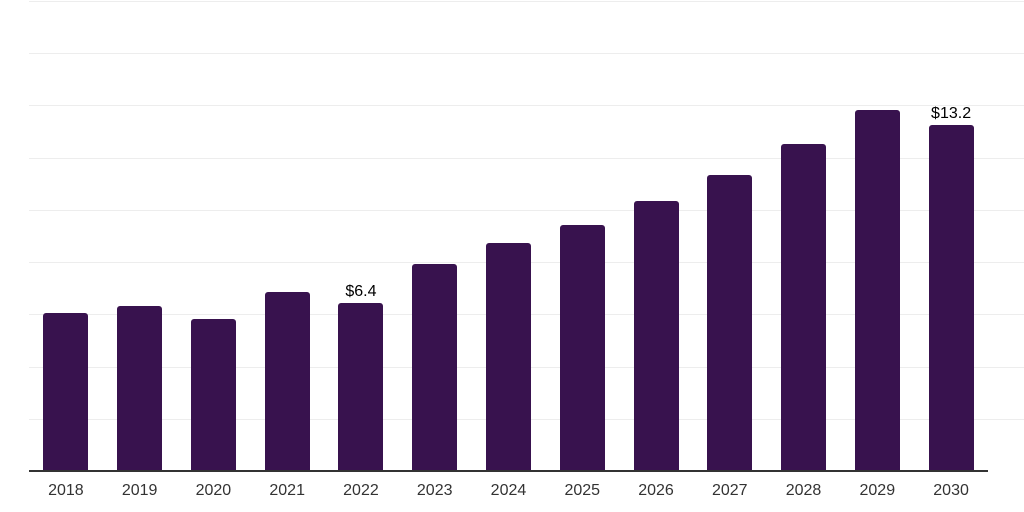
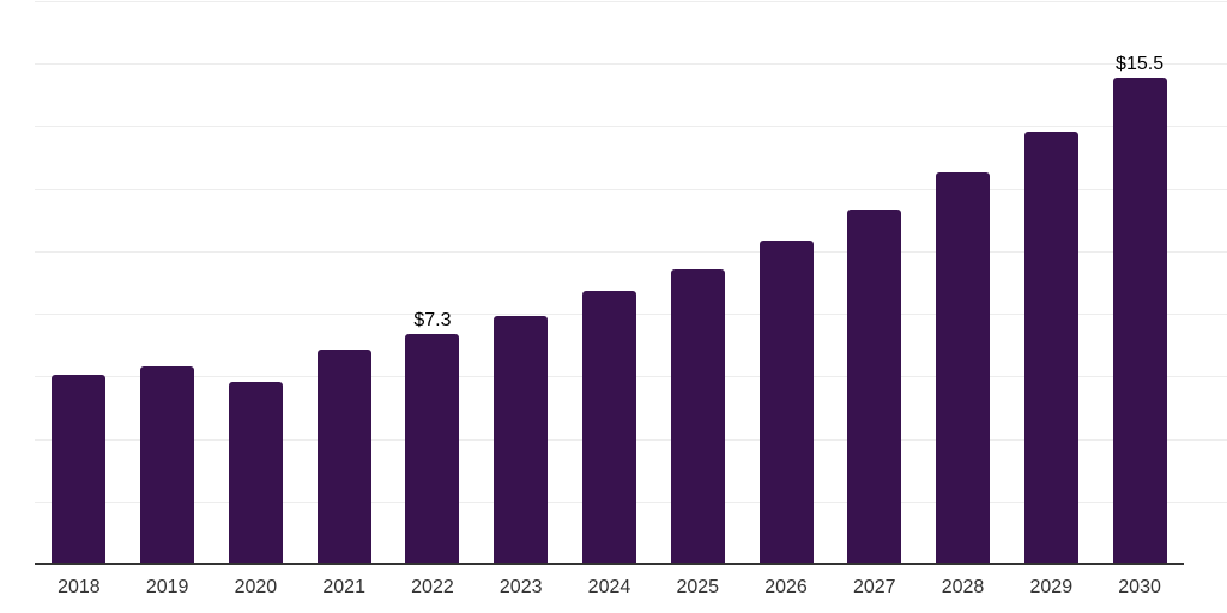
2022: $6.4 -> $7.3
2030: $13.2 -> $15.5
